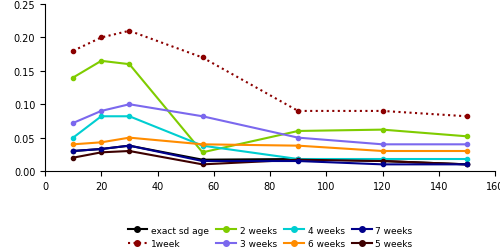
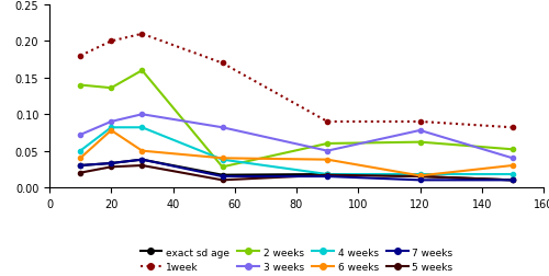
2 weeks/20: 0.165 -> 0.136
6 weeks/20: 0.043 -> 0.078
3 weeks/120: 0.040 -> 0.078
6 weeks/120: 0.030 -> 0.016
